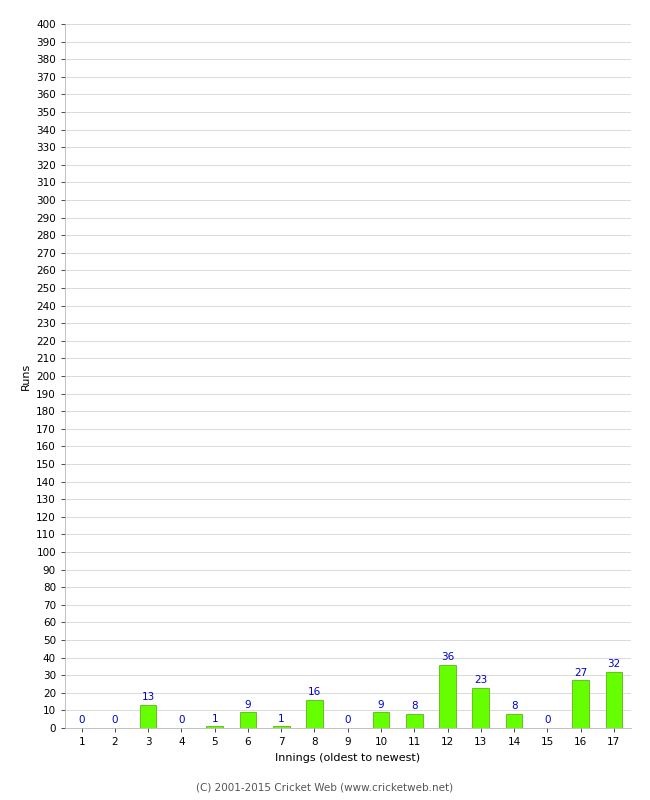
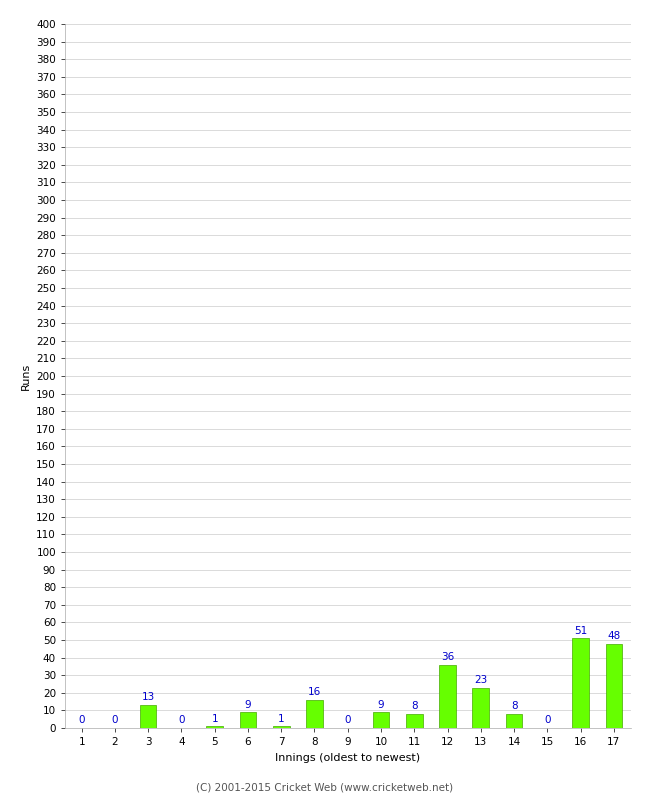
16: 27 -> 51
17: 32 -> 48
